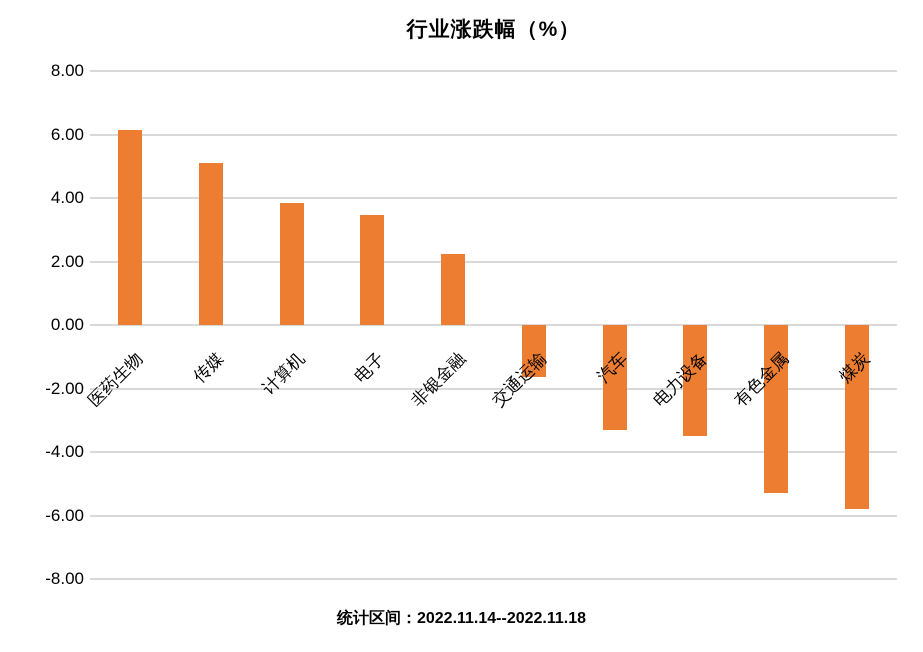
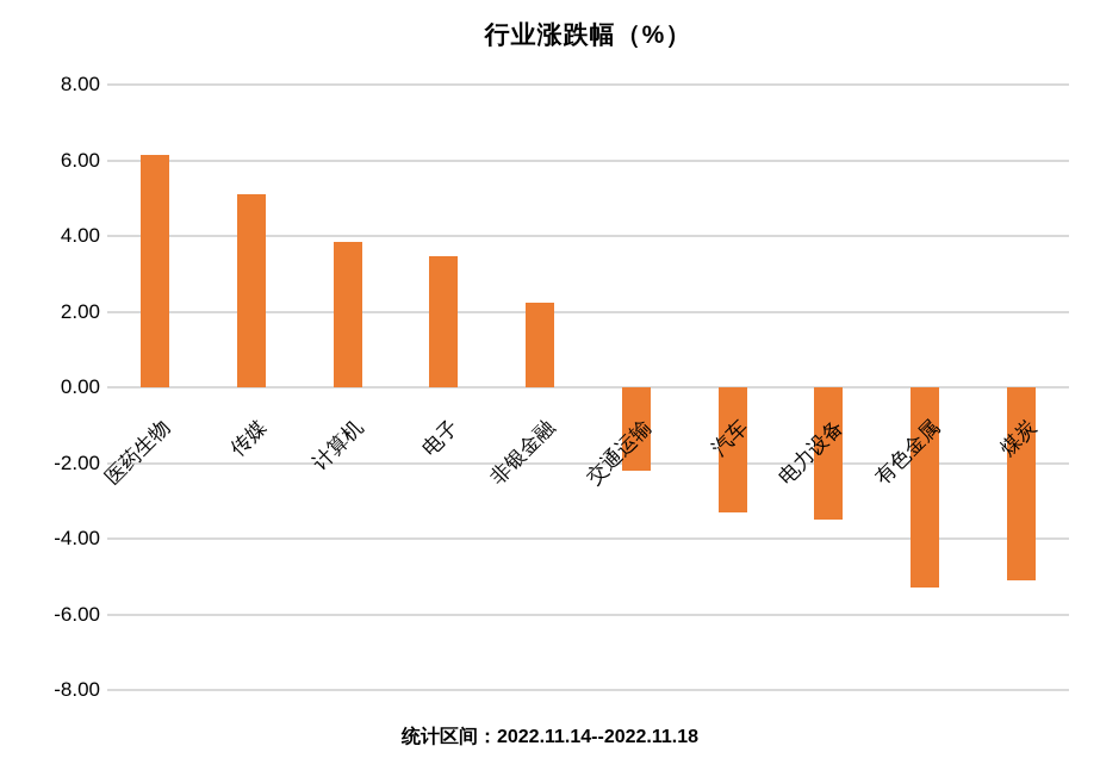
交通运输: -1.6 -> -2.2
煤炭: -5.8 -> -5.1
